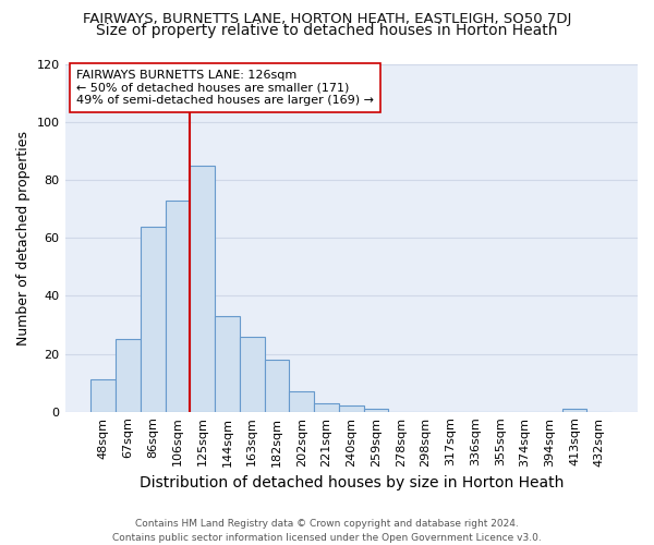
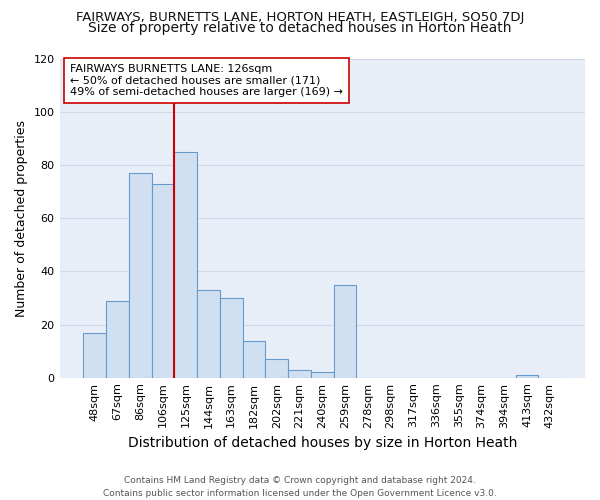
48sqm: 11 -> 17
67sqm: 25 -> 29
86sqm: 64 -> 77
163sqm: 26 -> 30
182sqm: 18 -> 14
259sqm: 1 -> 35
